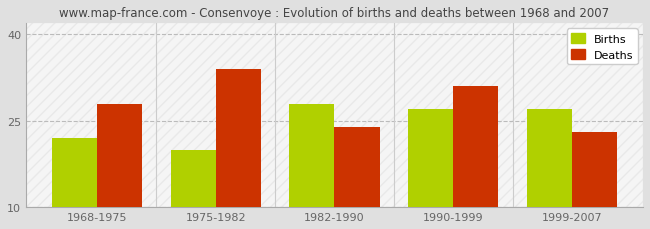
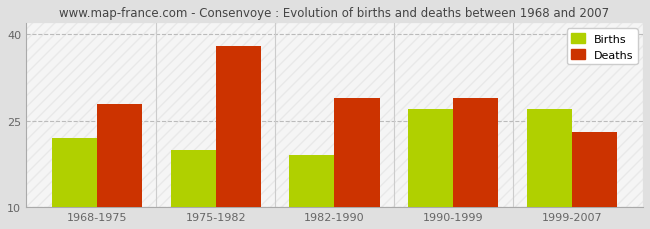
Deaths/1975-1982: 34 -> 38
Births/1982-1990: 28 -> 19
Deaths/1982-1990: 24 -> 29
Deaths/1990-1999: 31 -> 29
